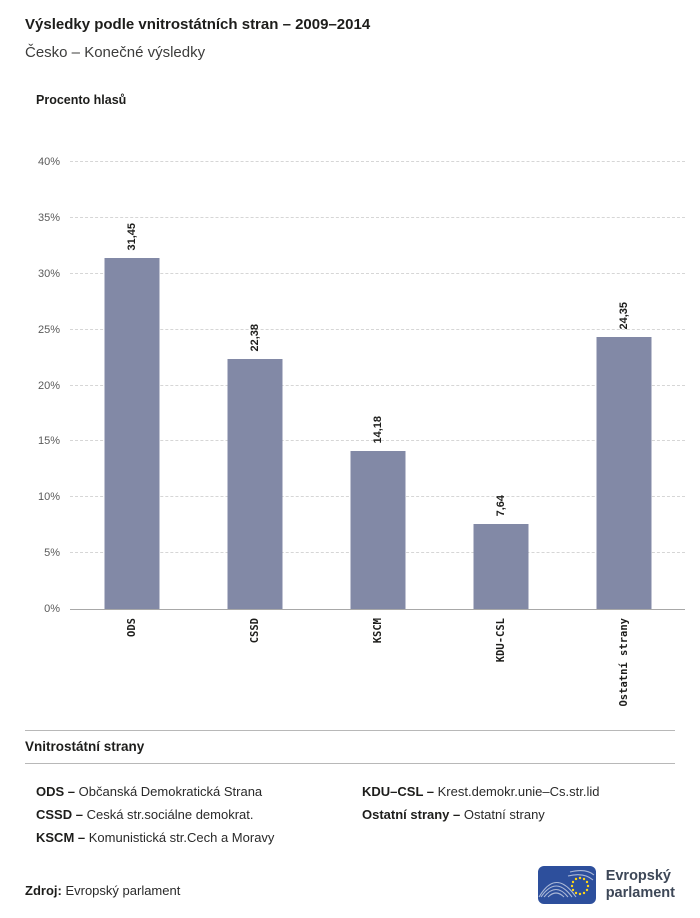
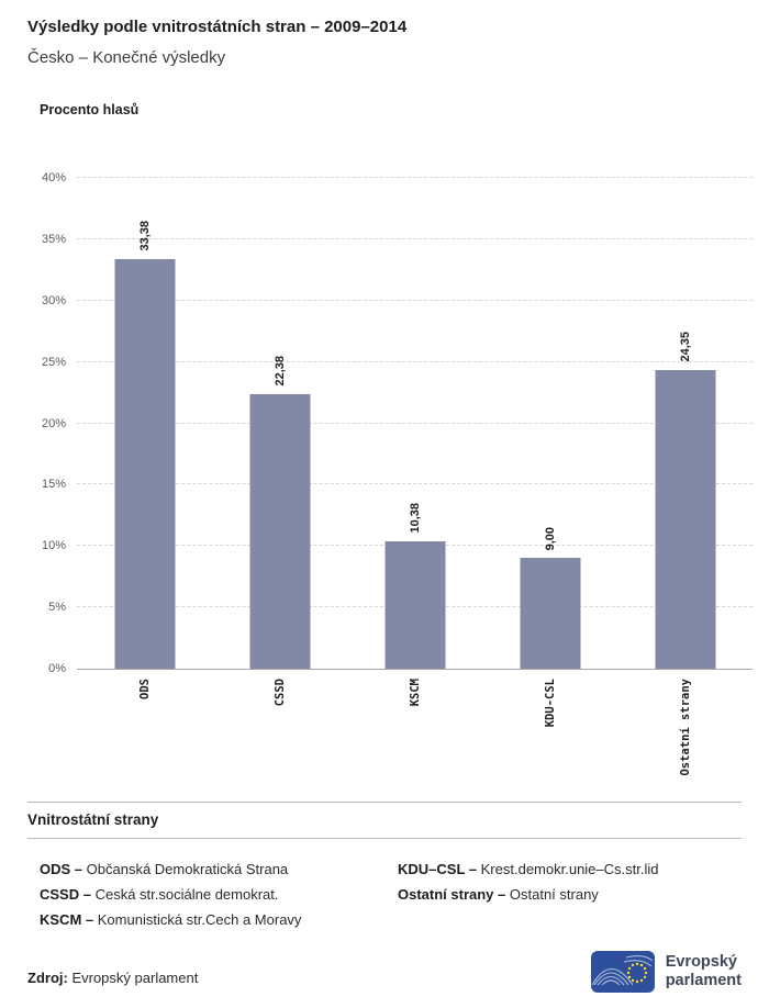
ODS: 31,45 -> 33,38
KSCM: 14,18 -> 10,38
KDU-CSL: 7,64 -> 9,00
